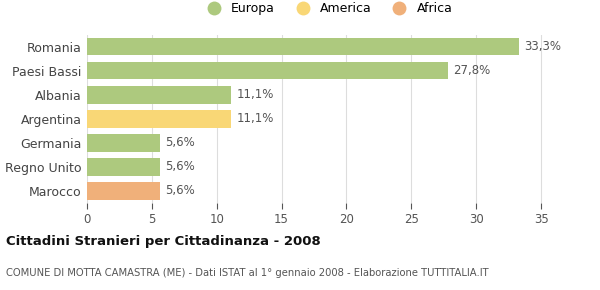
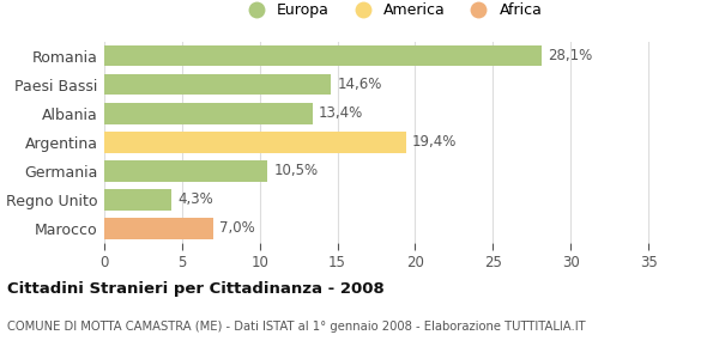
Romania: 33,3% -> 28,1%
Paesi Bassi: 27,8% -> 14,6%
Albania: 11,1% -> 13,4%
Argentina: 11,1% -> 19,4%
Germania: 5,6% -> 10,5%
Regno Unito: 5,6% -> 4,3%
Marocco: 5,6% -> 7,0%
